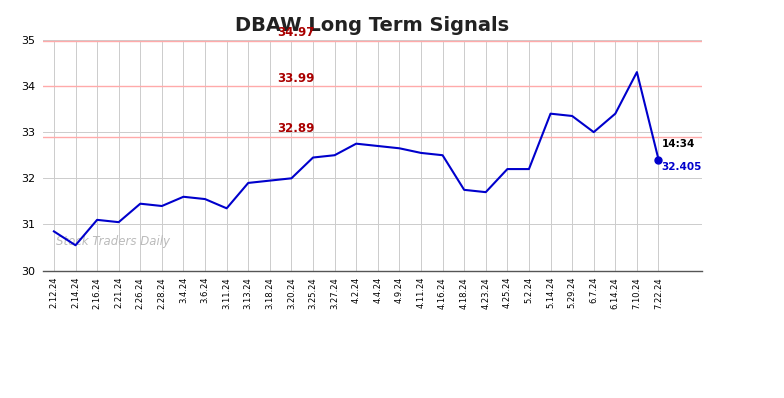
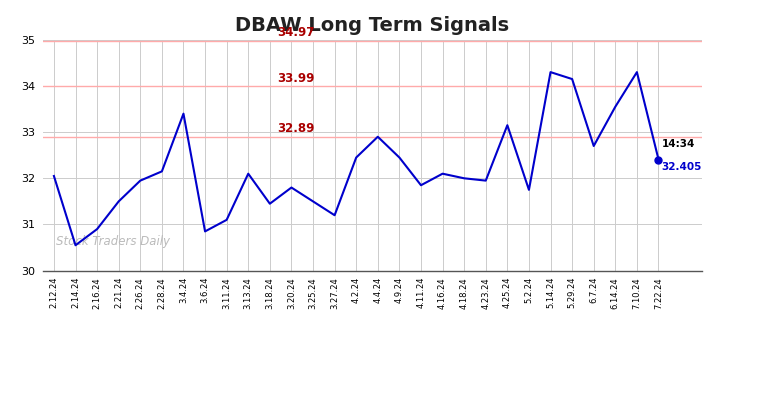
2.12.24: 30.85 -> 32.05
2.16.24: 31.10 -> 30.90
2.21.24: 31.05 -> 31.50
2.26.24: 31.45 -> 31.95
2.28.24: 31.40 -> 32.15
3.4.24: 31.60 -> 33.40
3.6.24: 31.55 -> 30.85
3.11.24: 31.35 -> 31.10
3.13.24: 31.90 -> 32.10
3.18.24: 31.95 -> 31.45
3.20.24: 32.00 -> 31.80
3.25.24: 32.45 -> 31.50
3.27.24: 32.50 -> 31.20
4.2.24: 32.75 -> 32.45
4.4.24: 32.70 -> 32.90
4.9.24: 32.65 -> 32.45
4.11.24: 32.55 -> 31.85
4.16.24: 32.50 -> 32.10
4.18.24: 31.75 -> 32.00
4.23.24: 31.70 -> 31.95
4.25.24: 32.20 -> 33.15
5.2.24: 32.20 -> 31.75
5.14.24: 33.40 -> 34.30
5.29.24: 33.35 -> 34.15
6.7.24: 33.00 -> 32.70
6.14.24: 33.40 -> 33.55
